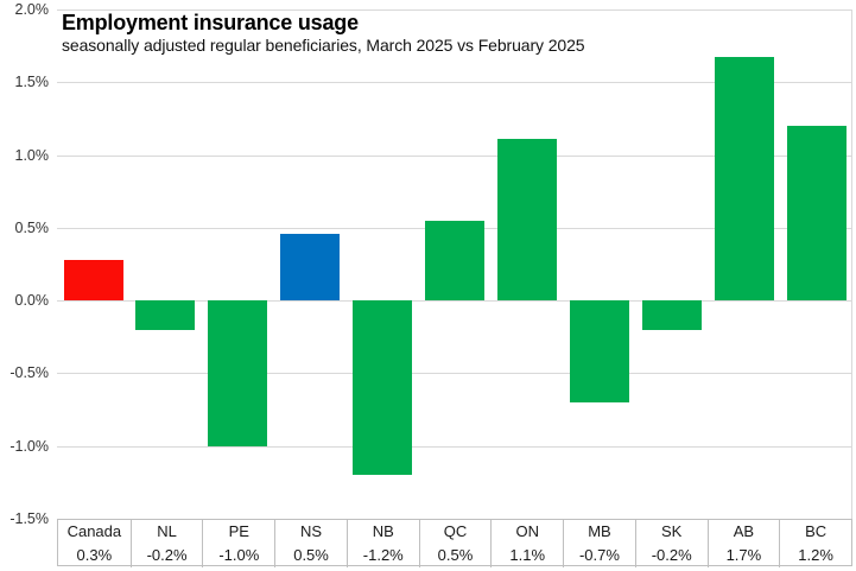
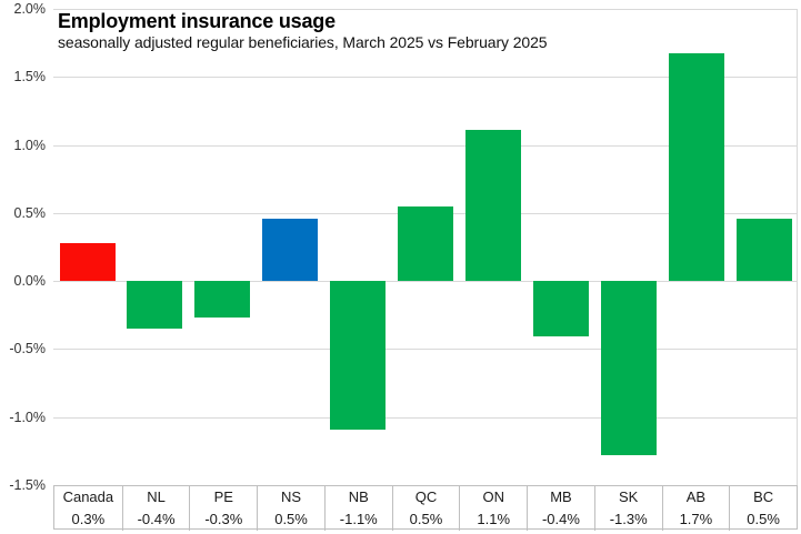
NL: -0.2% -> -0.4%
PE: -1.0% -> -0.3%
NB: -1.2% -> -1.1%
MB: -0.7% -> -0.4%
SK: -0.2% -> -1.3%
BC: 1.2% -> 0.5%
